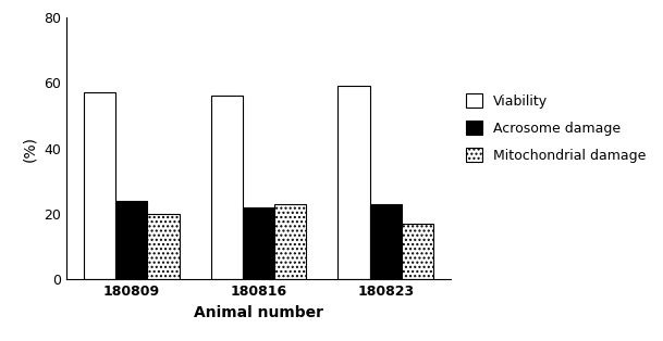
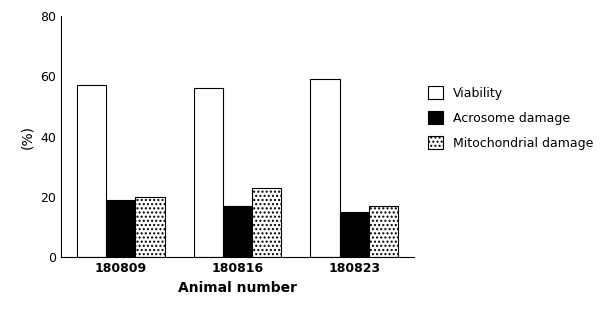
Acrosome damage/180809: 24 -> 19
Acrosome damage/180816: 22 -> 17
Acrosome damage/180823: 23 -> 15
